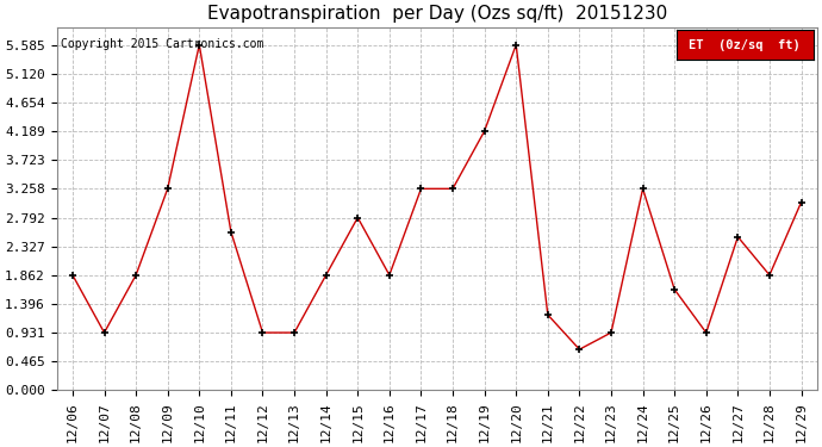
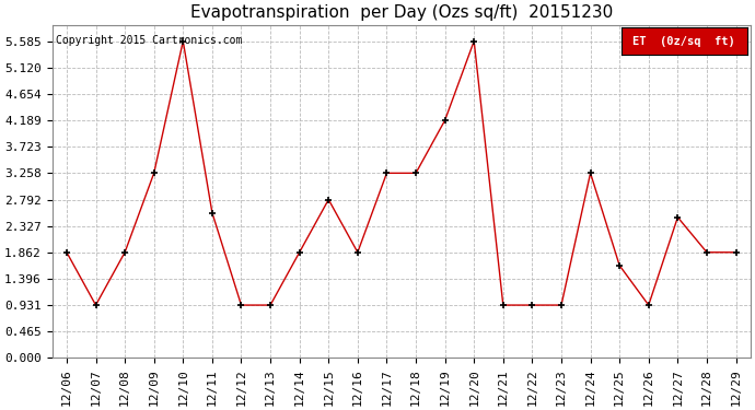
12/21: 1.22 -> 0.93
12/22: 0.66 -> 0.93
12/29: 3.04 -> 1.86
